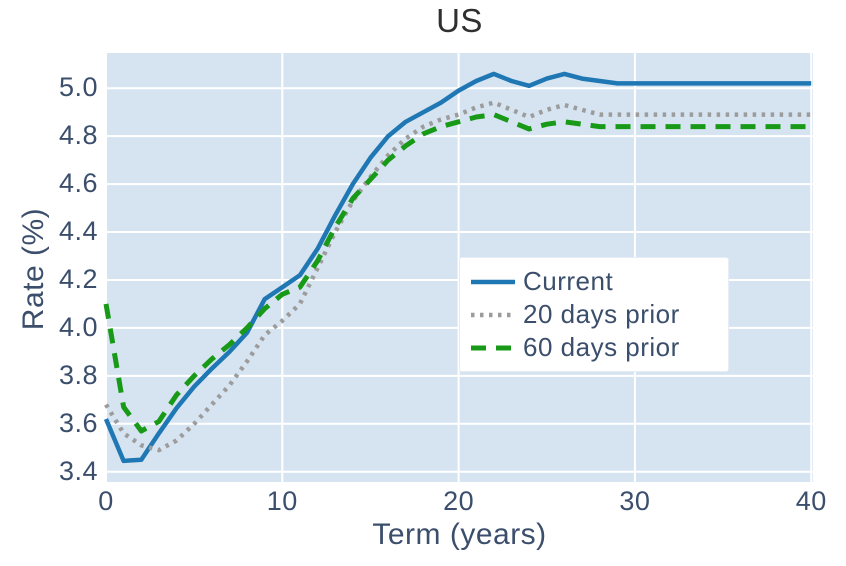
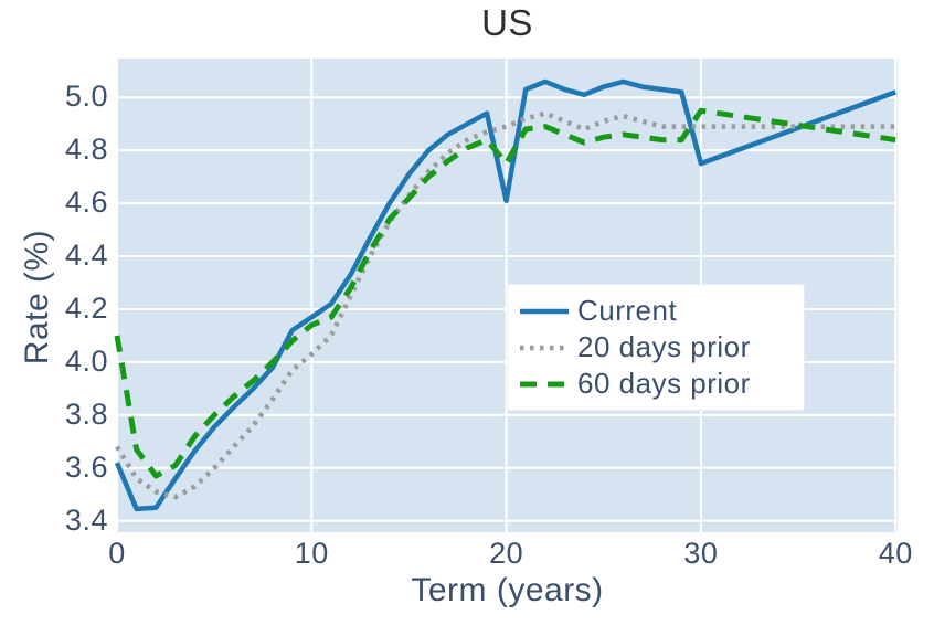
Current/20: 4.99 -> 4.61
60 days prior/20: 4.86 -> 4.75
Current/30: 5.02 -> 4.75
60 days prior/30: 4.84 -> 4.95
